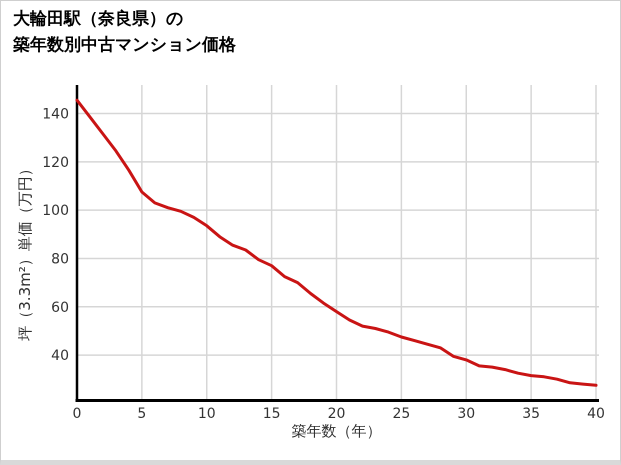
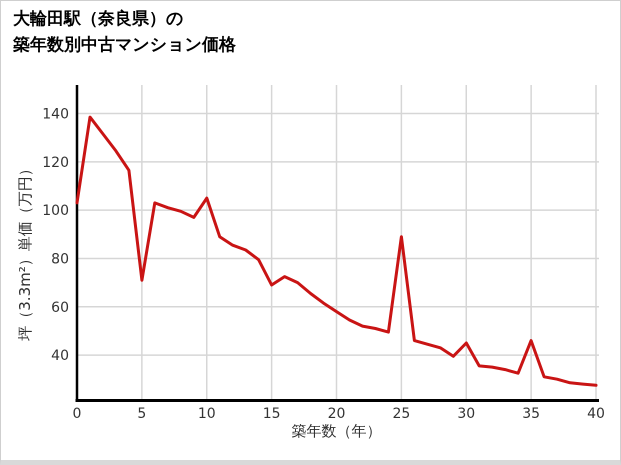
0: 146 -> 103
5: 108 -> 71
10: 94 -> 105
15: 77 -> 69
25: 48 -> 89
30: 38 -> 45
35: 32 -> 46
